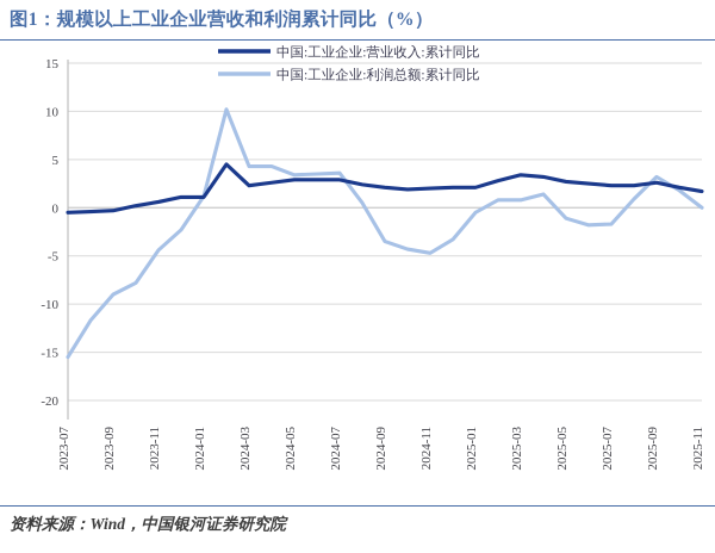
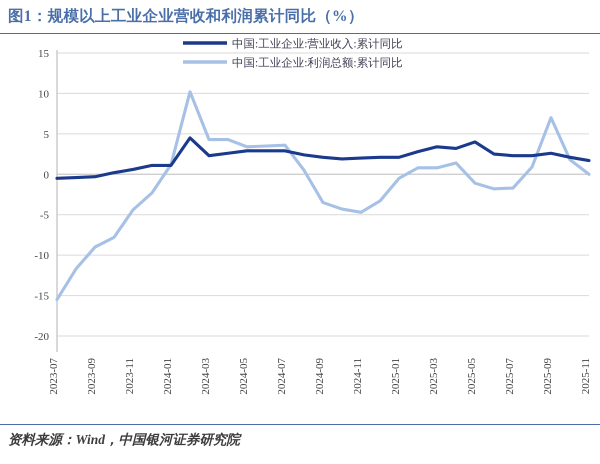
中国:工业企业:营业收入:累计同比/2025-05: 3 -> 4
中国:工业企业:利润总额:累计同比/2025-09: 3 -> 7
